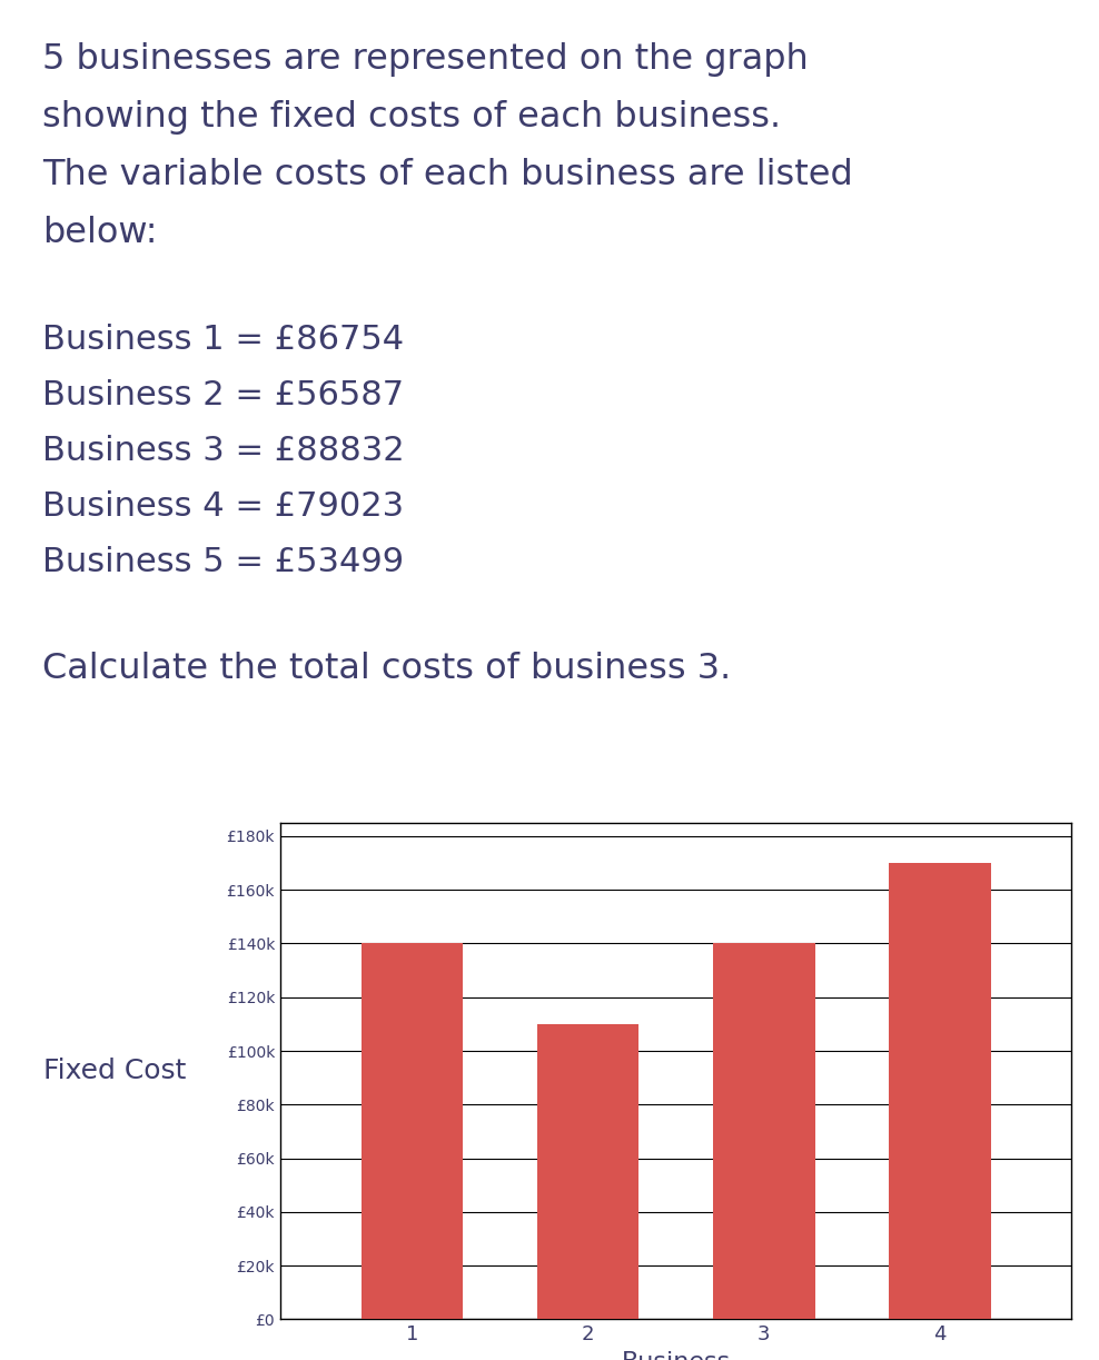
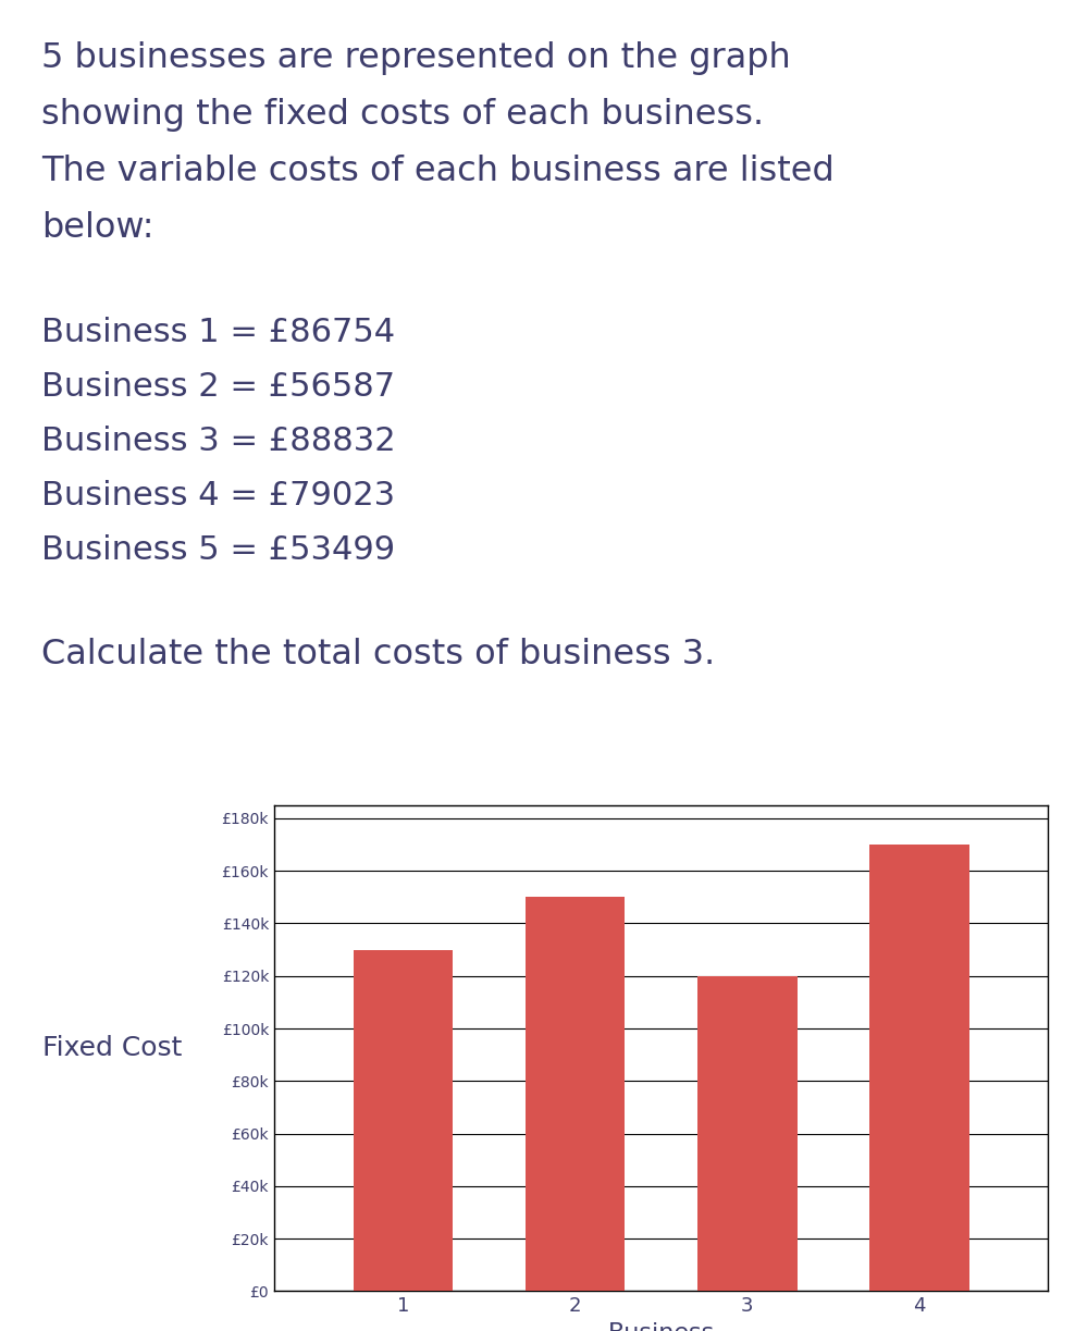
1: £140k -> £130k
2: £110k -> £150k
3: £140k -> £120k
